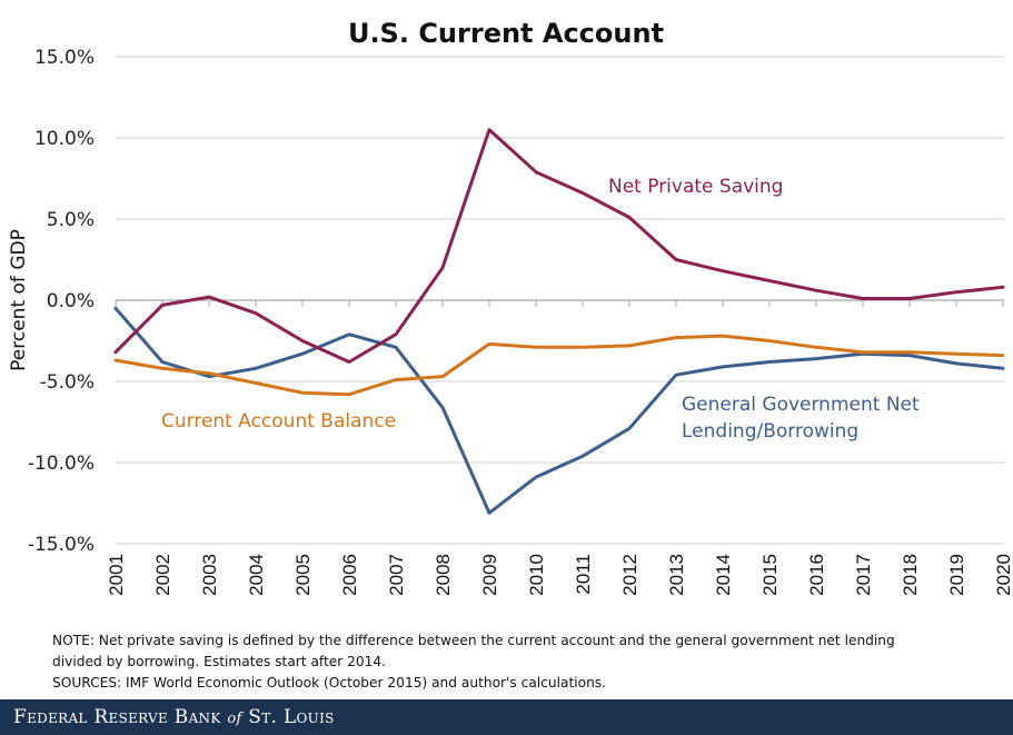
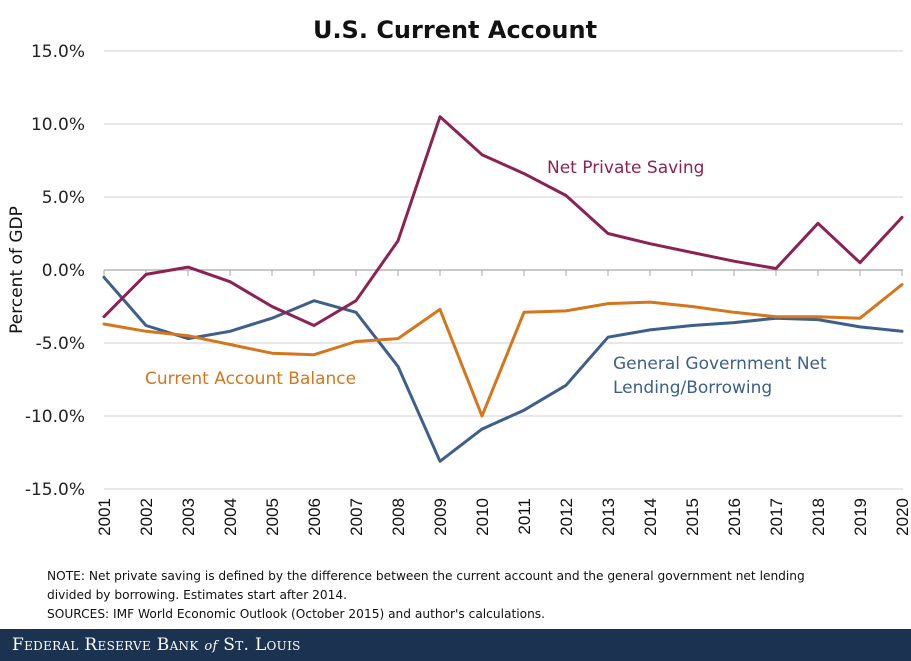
Current Account Balance/2010: -2.9% -> -10.0%
Net Private Saving/2018: 0.1% -> 3.2%
Net Private Saving/2020: 0.8% -> 3.6%
Current Account Balance/2020: -3.4% -> -1.0%
